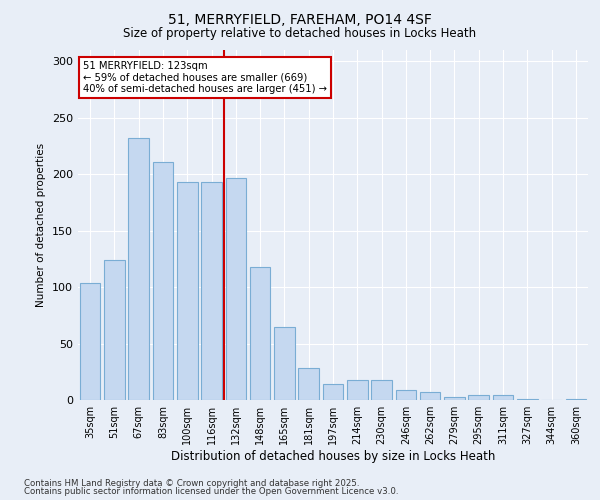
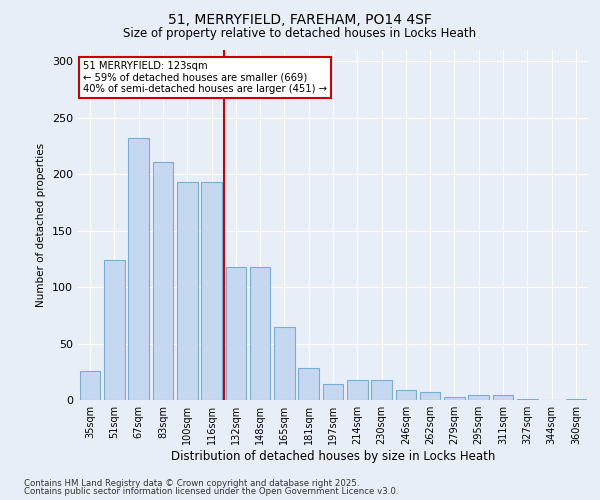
35sqm: 104 -> 26
132sqm: 197 -> 118
